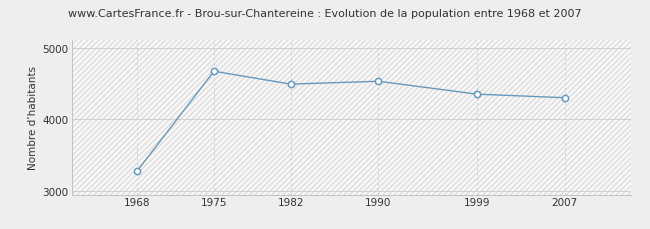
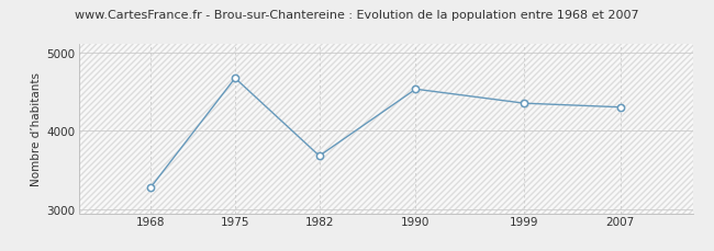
1982: 4490 -> 3680
